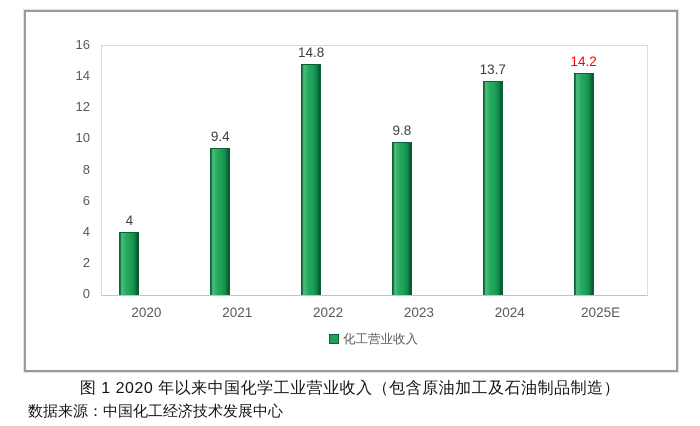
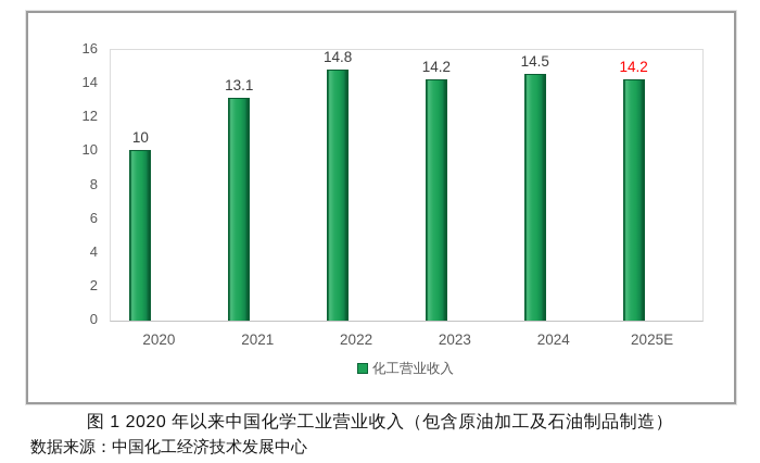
2020: 4 -> 10
2021: 9.4 -> 13.1
2023: 9.8 -> 14.2
2024: 13.7 -> 14.5
